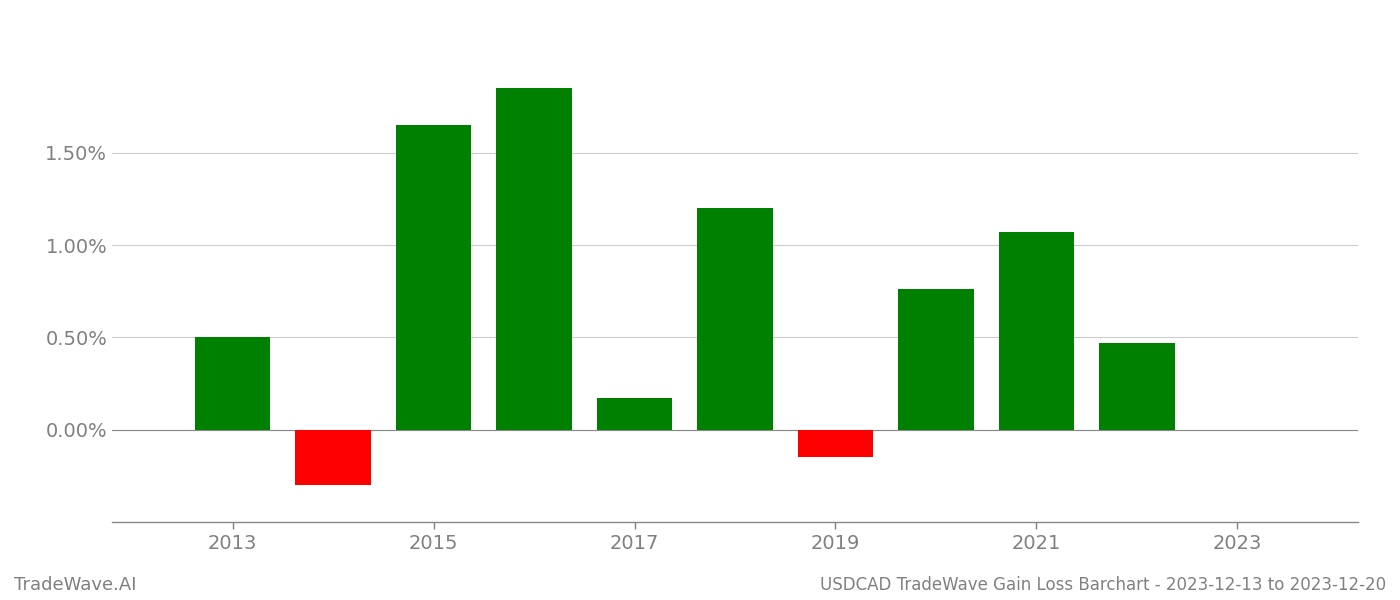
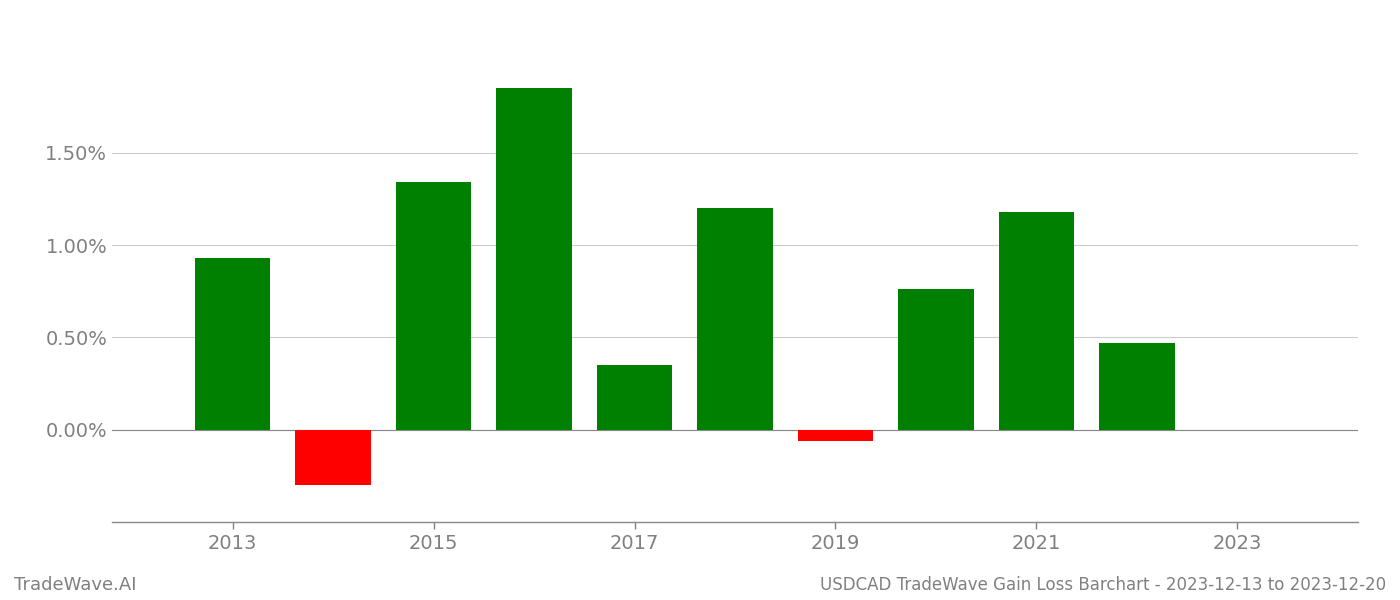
2013: 0.50% -> 0.93%
2015: 1.65% -> 1.34%
2017: 0.17% -> 0.35%
2019: -0.15% -> -0.06%
2021: 1.07% -> 1.18%
